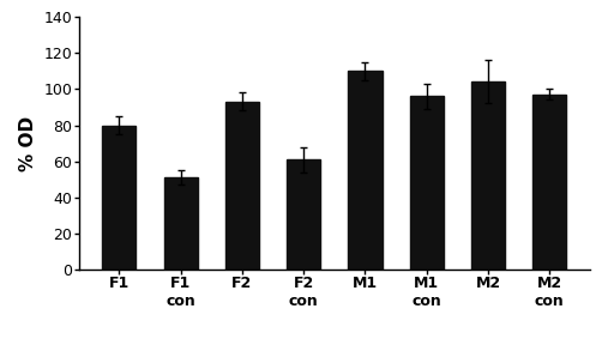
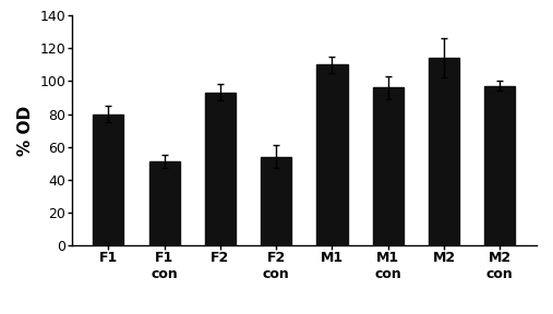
F2 con: 61 -> 54
M2: 104 -> 114
